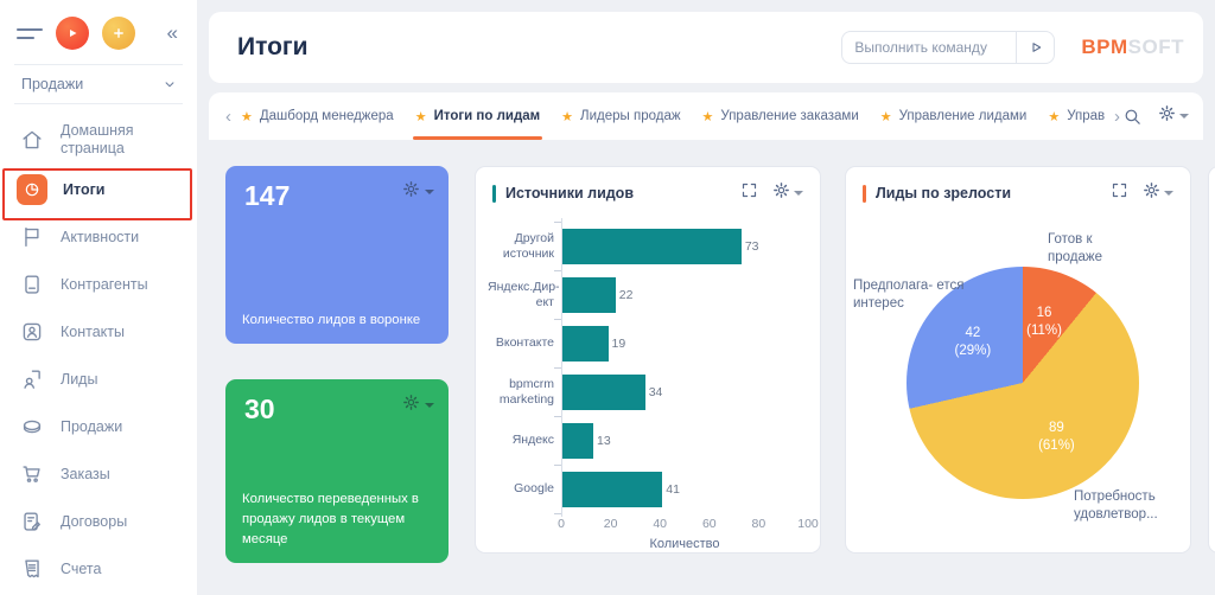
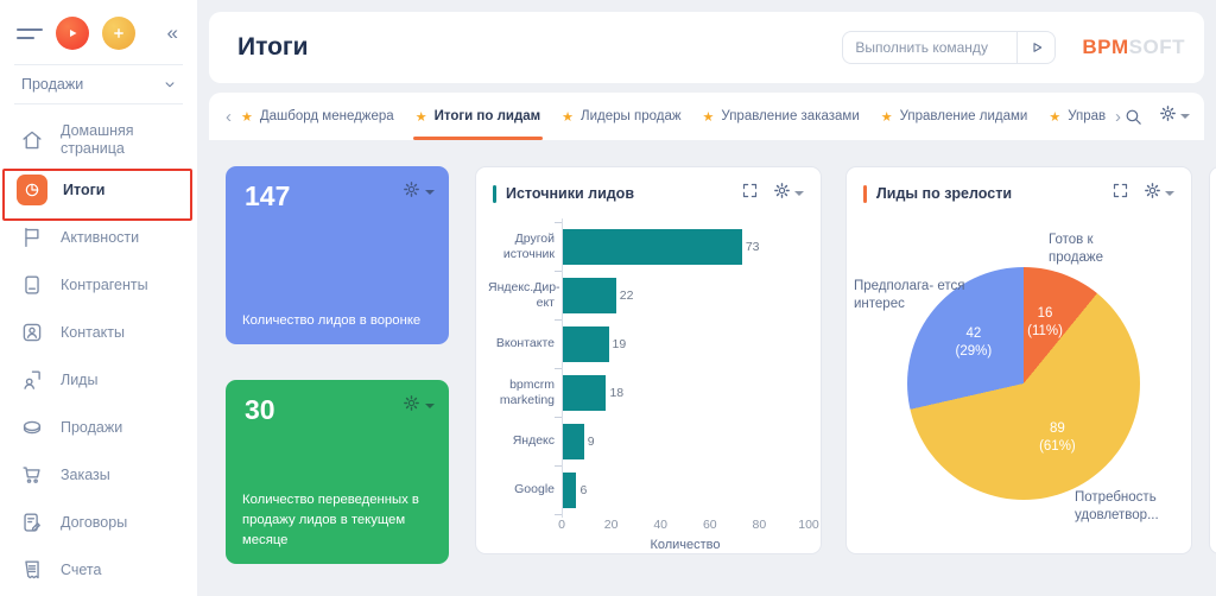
Источники лидов/bpmcrm marketing: 34 -> 18
Источники лидов/Яндекс: 13 -> 9
Источники лидов/Google: 41 -> 6
